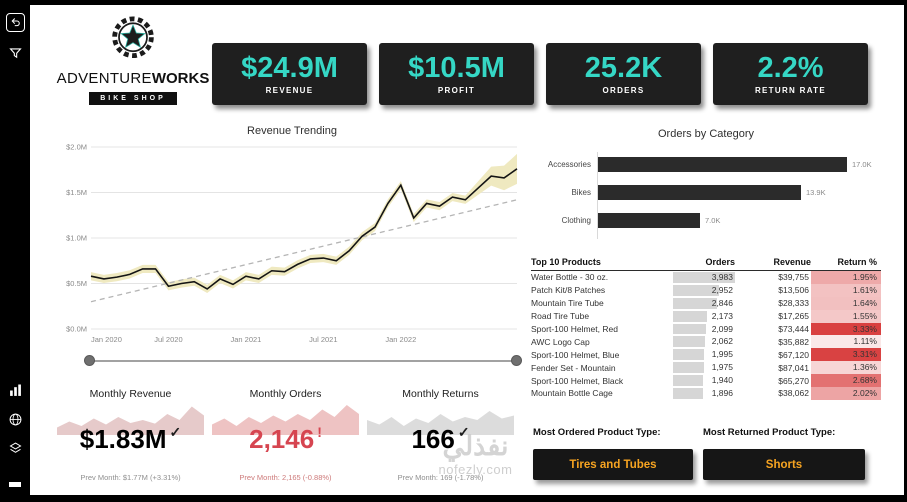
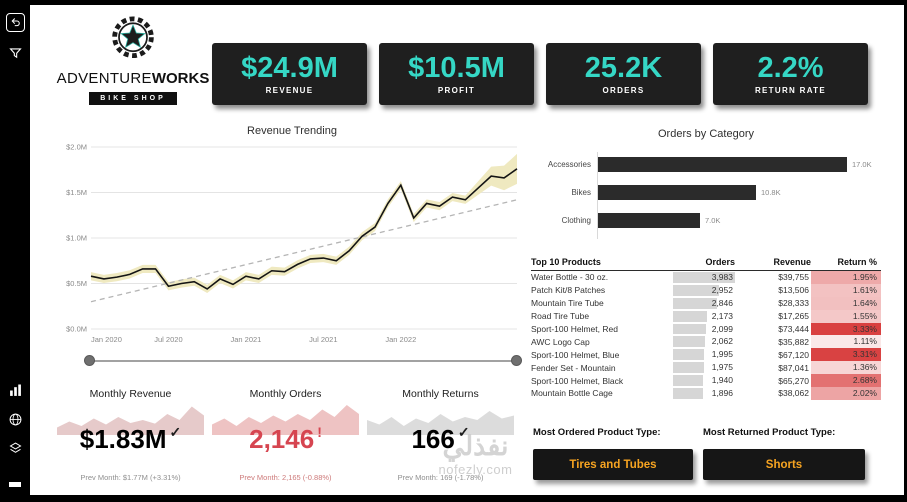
Orders by Category/Bikes: 13.9K -> 10.8K
